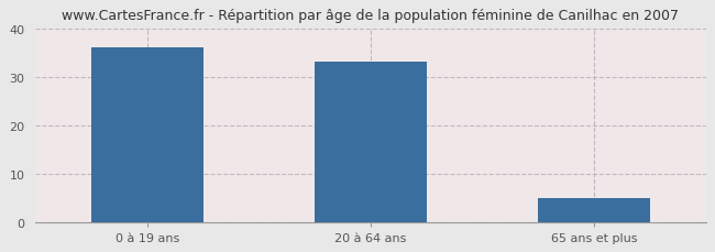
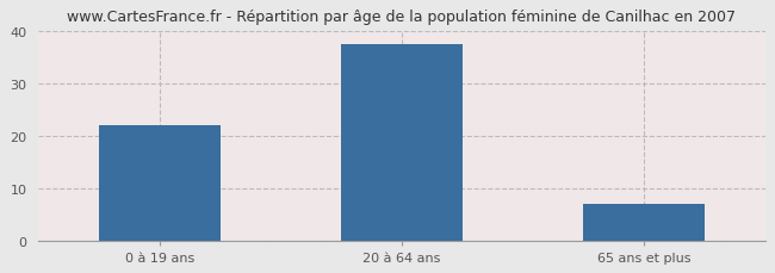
0 à 19 ans: 36.0 -> 22.0
20 à 64 ans: 33.0 -> 37.5
65 ans et plus: 5.0 -> 7.0
